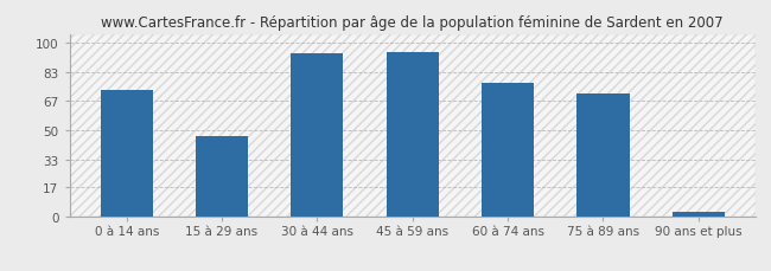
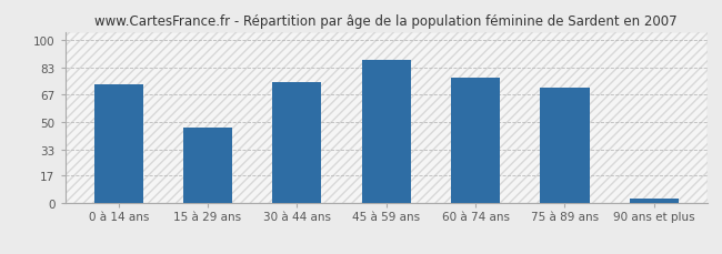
30 à 44 ans: 94 -> 74
45 à 59 ans: 95 -> 88
